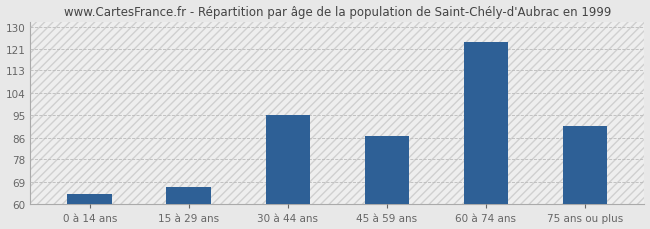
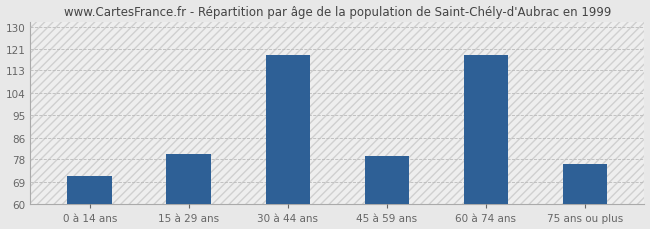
0 à 14 ans: 64 -> 71
15 à 29 ans: 67 -> 80
30 à 44 ans: 95 -> 119
45 à 59 ans: 87 -> 79
60 à 74 ans: 124 -> 119
75 ans ou plus: 91 -> 76
